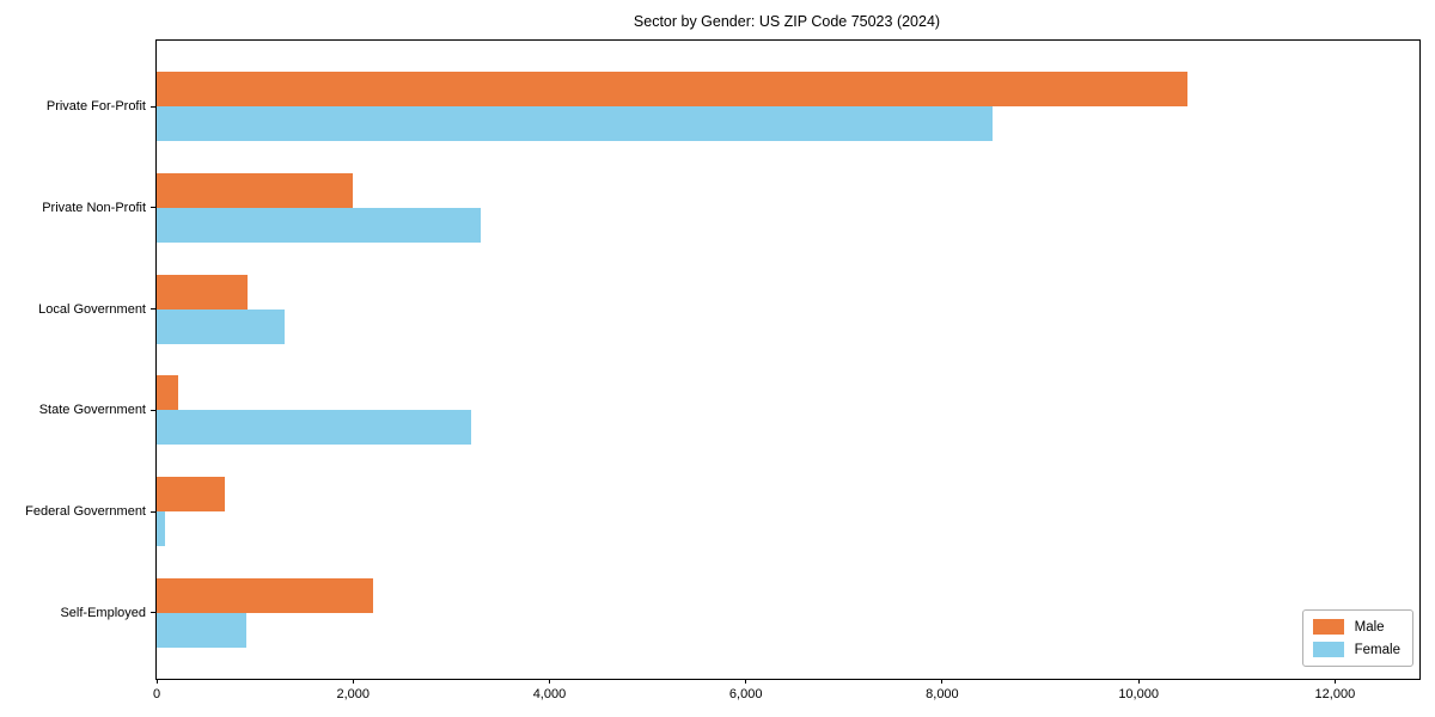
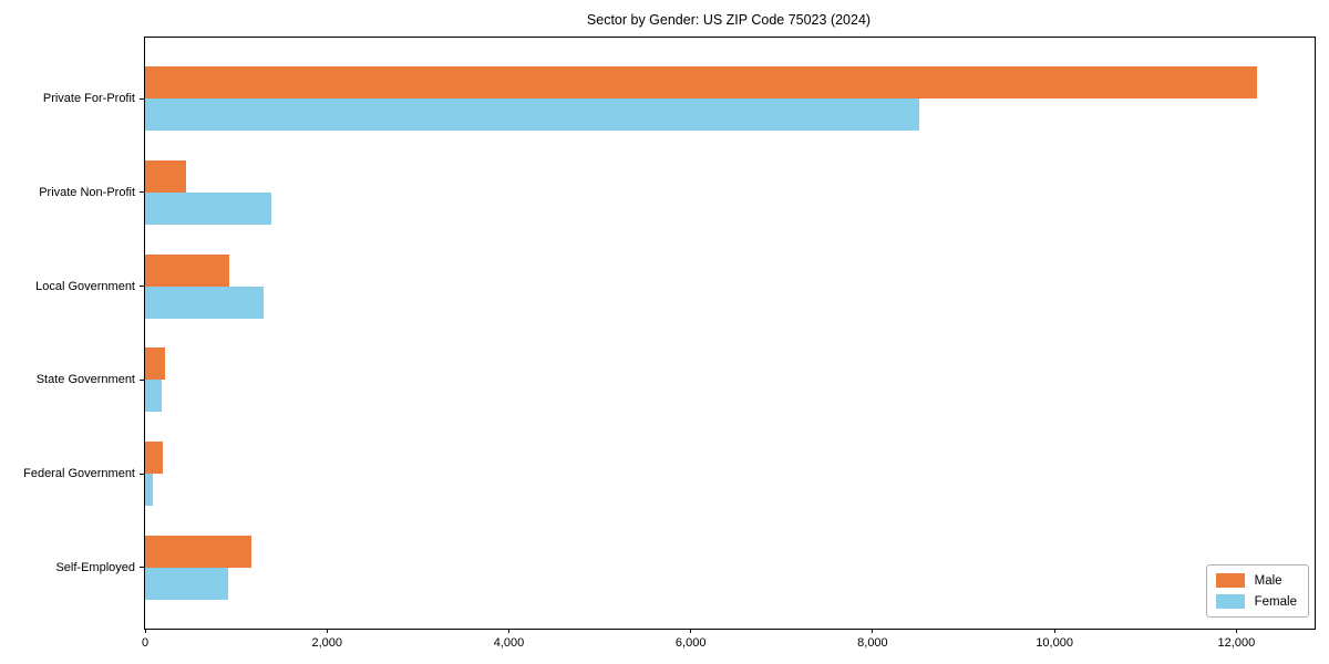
Male/Private For-Profit: 10500 -> 12200
Male/Private Non-Profit: 2000 -> 400
Female/Private Non-Profit: 3300 -> 1400
Female/State Government: 3200 -> 200
Male/Federal Government: 700 -> 200
Male/Self-Employed: 2200 -> 1200
